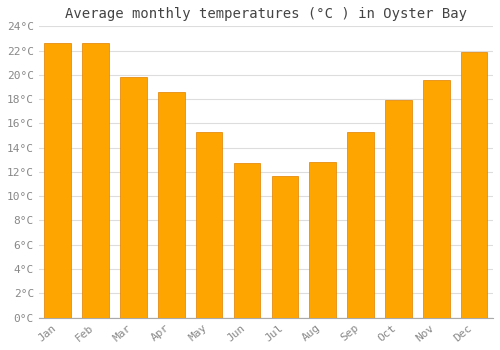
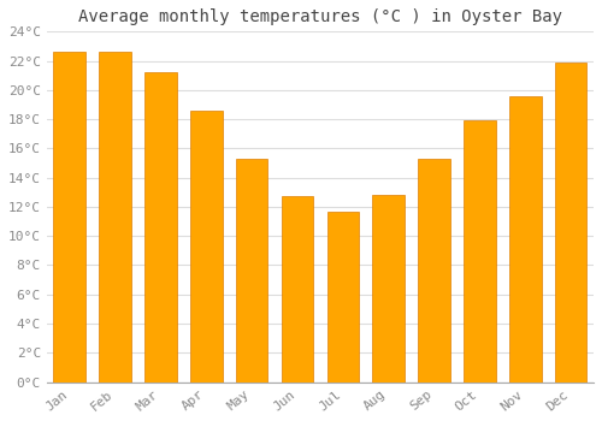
Mar: 19.8°C -> 21.2°C
